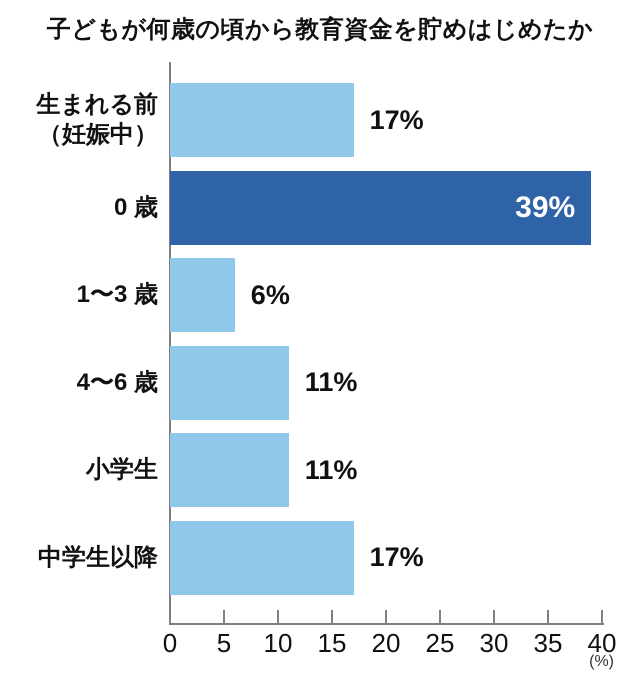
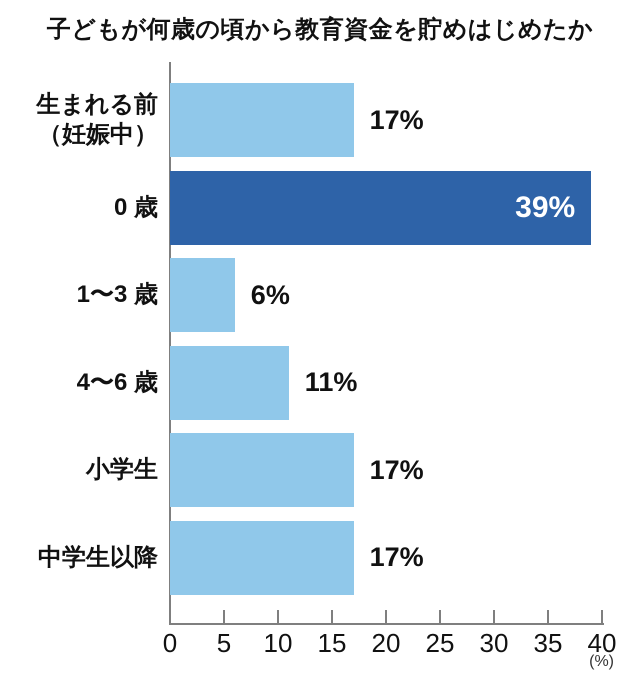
小学生: 11% -> 17%
